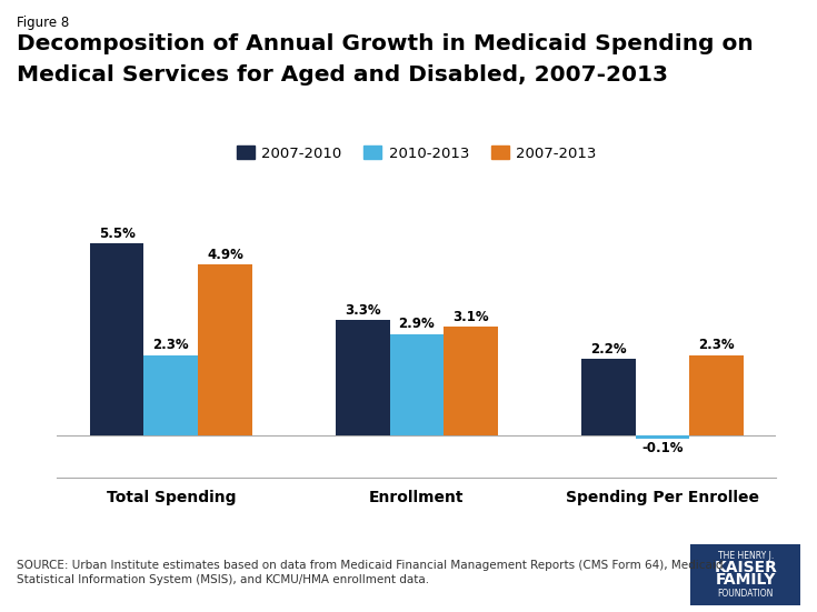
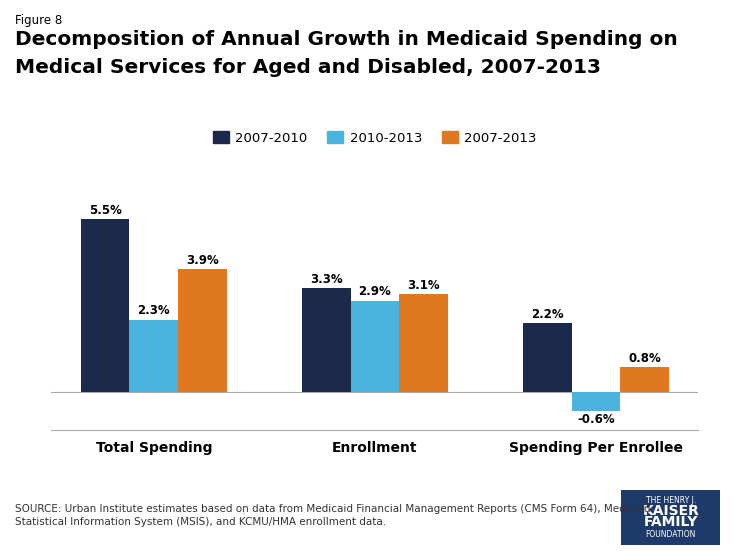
2007-2013/Total Spending: 4.9% -> 3.9%
2010-2013/Spending Per Enrollee: -0.1% -> -0.6%
2007-2013/Spending Per Enrollee: 2.3% -> 0.8%
